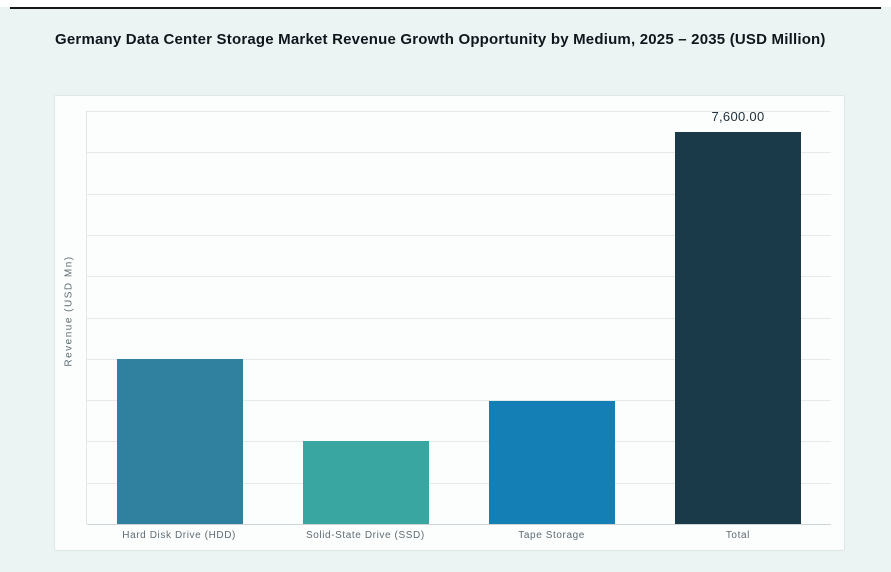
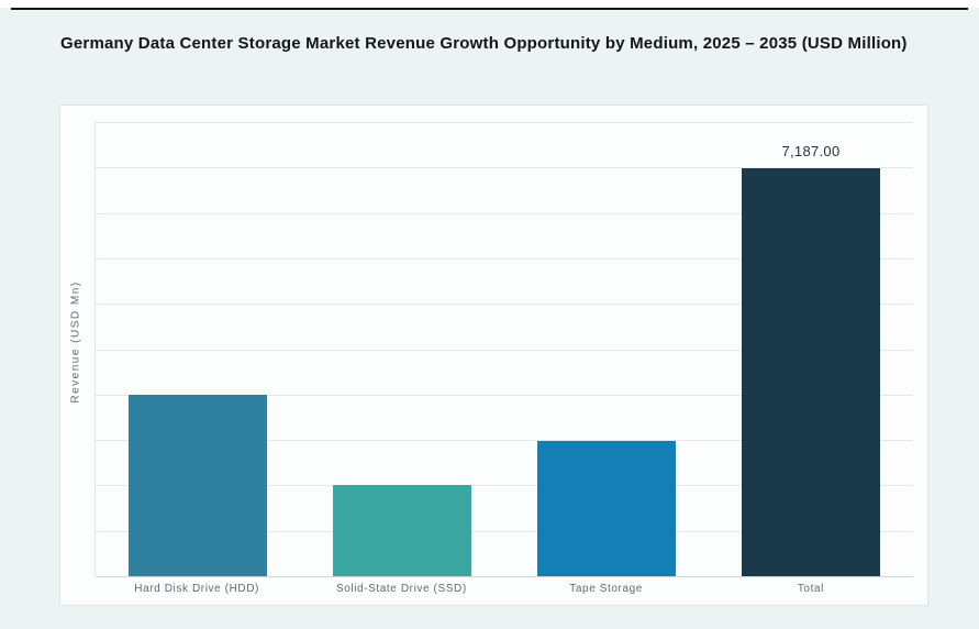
Total: 7,600.00 -> 7,187.00
